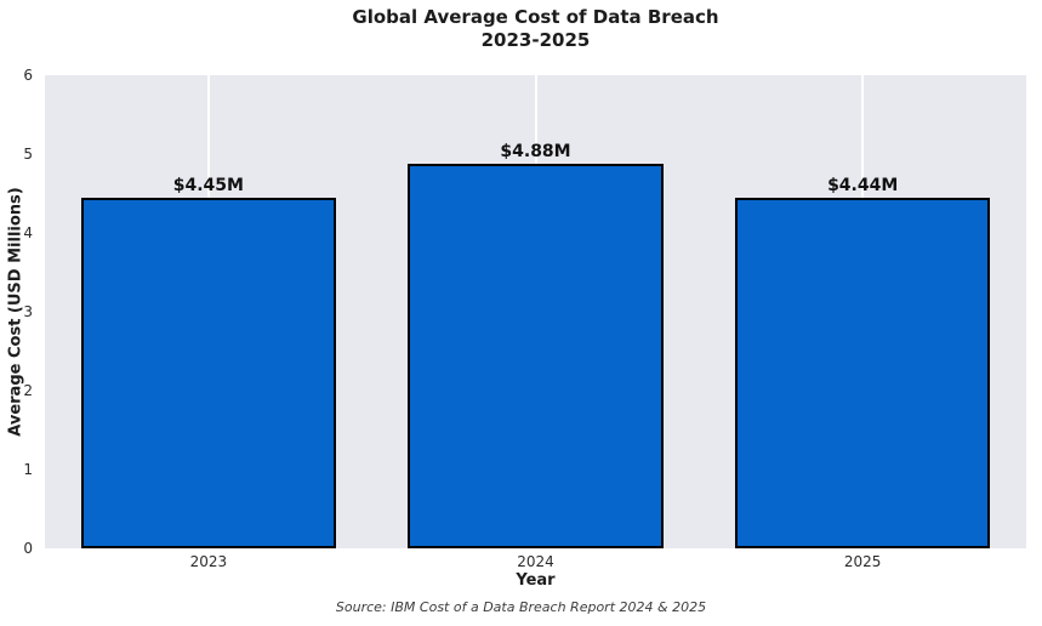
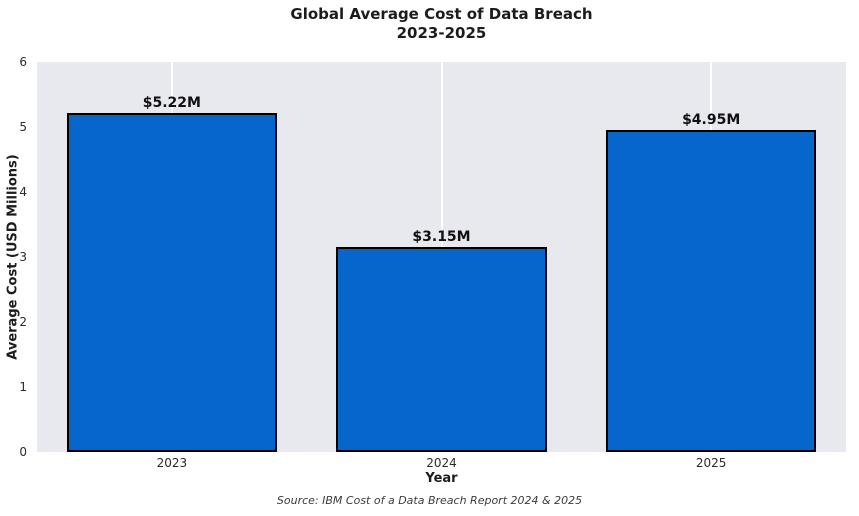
2023: $4.45M -> $5.22M
2024: $4.88M -> $3.15M
2025: $4.44M -> $4.95M
